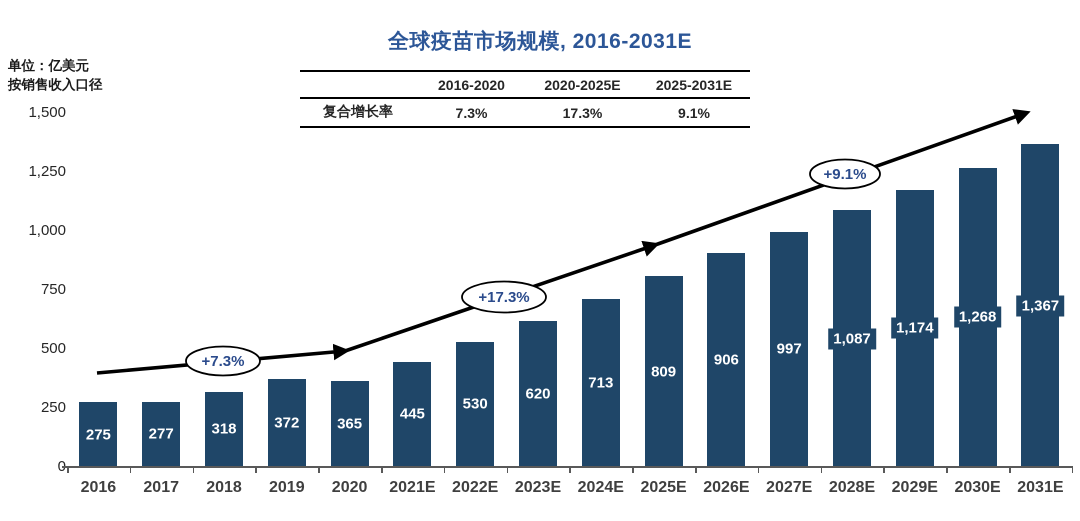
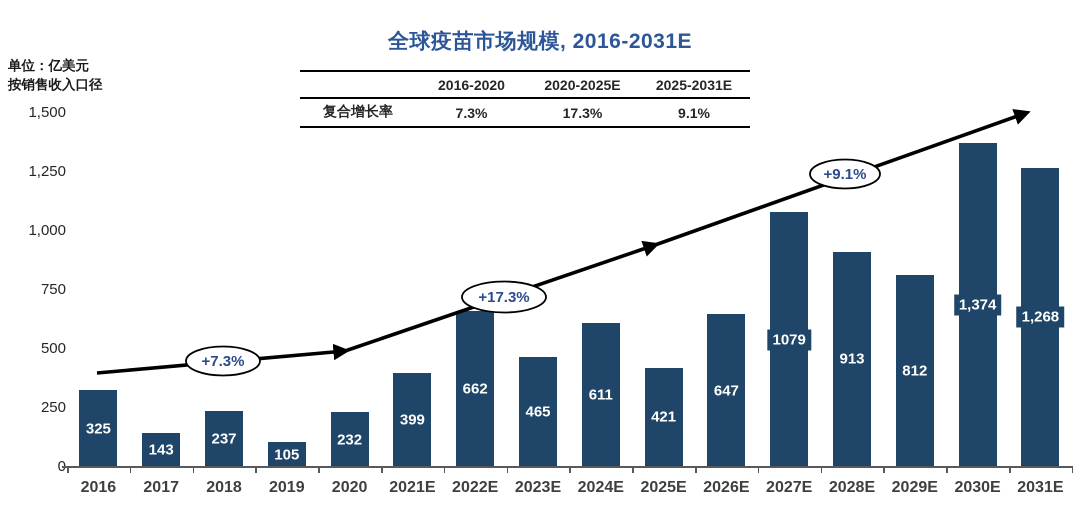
2016: 275 -> 325
2017: 277 -> 143
2018: 318 -> 237
2019: 372 -> 105
2020: 365 -> 232
2021E: 445 -> 399
2022E: 530 -> 662
2023E: 620 -> 465
2024E: 713 -> 611
2025E: 809 -> 421
2026E: 906 -> 647
2027E: 997 -> 1079
2028E: 1,087 -> 913
2029E: 1,174 -> 812
2030E: 1,268 -> 1,374
2031E: 1,367 -> 1,268
